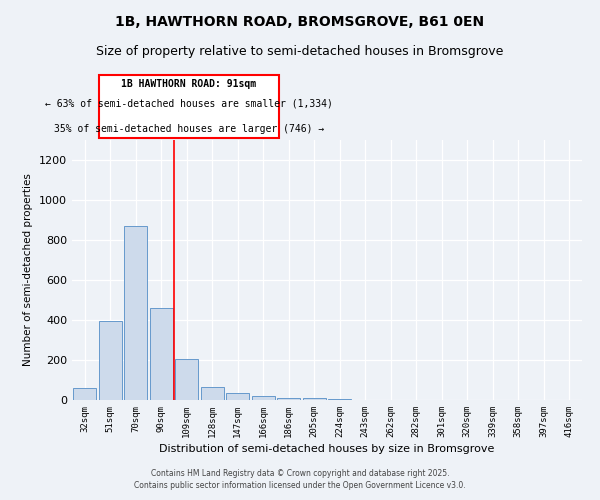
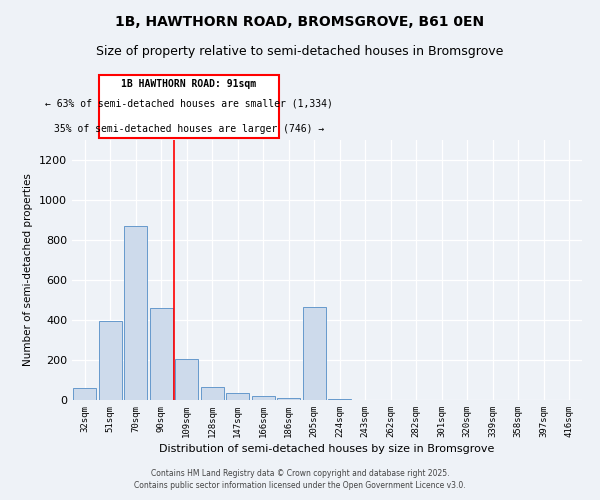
205sqm: 8 -> 465
